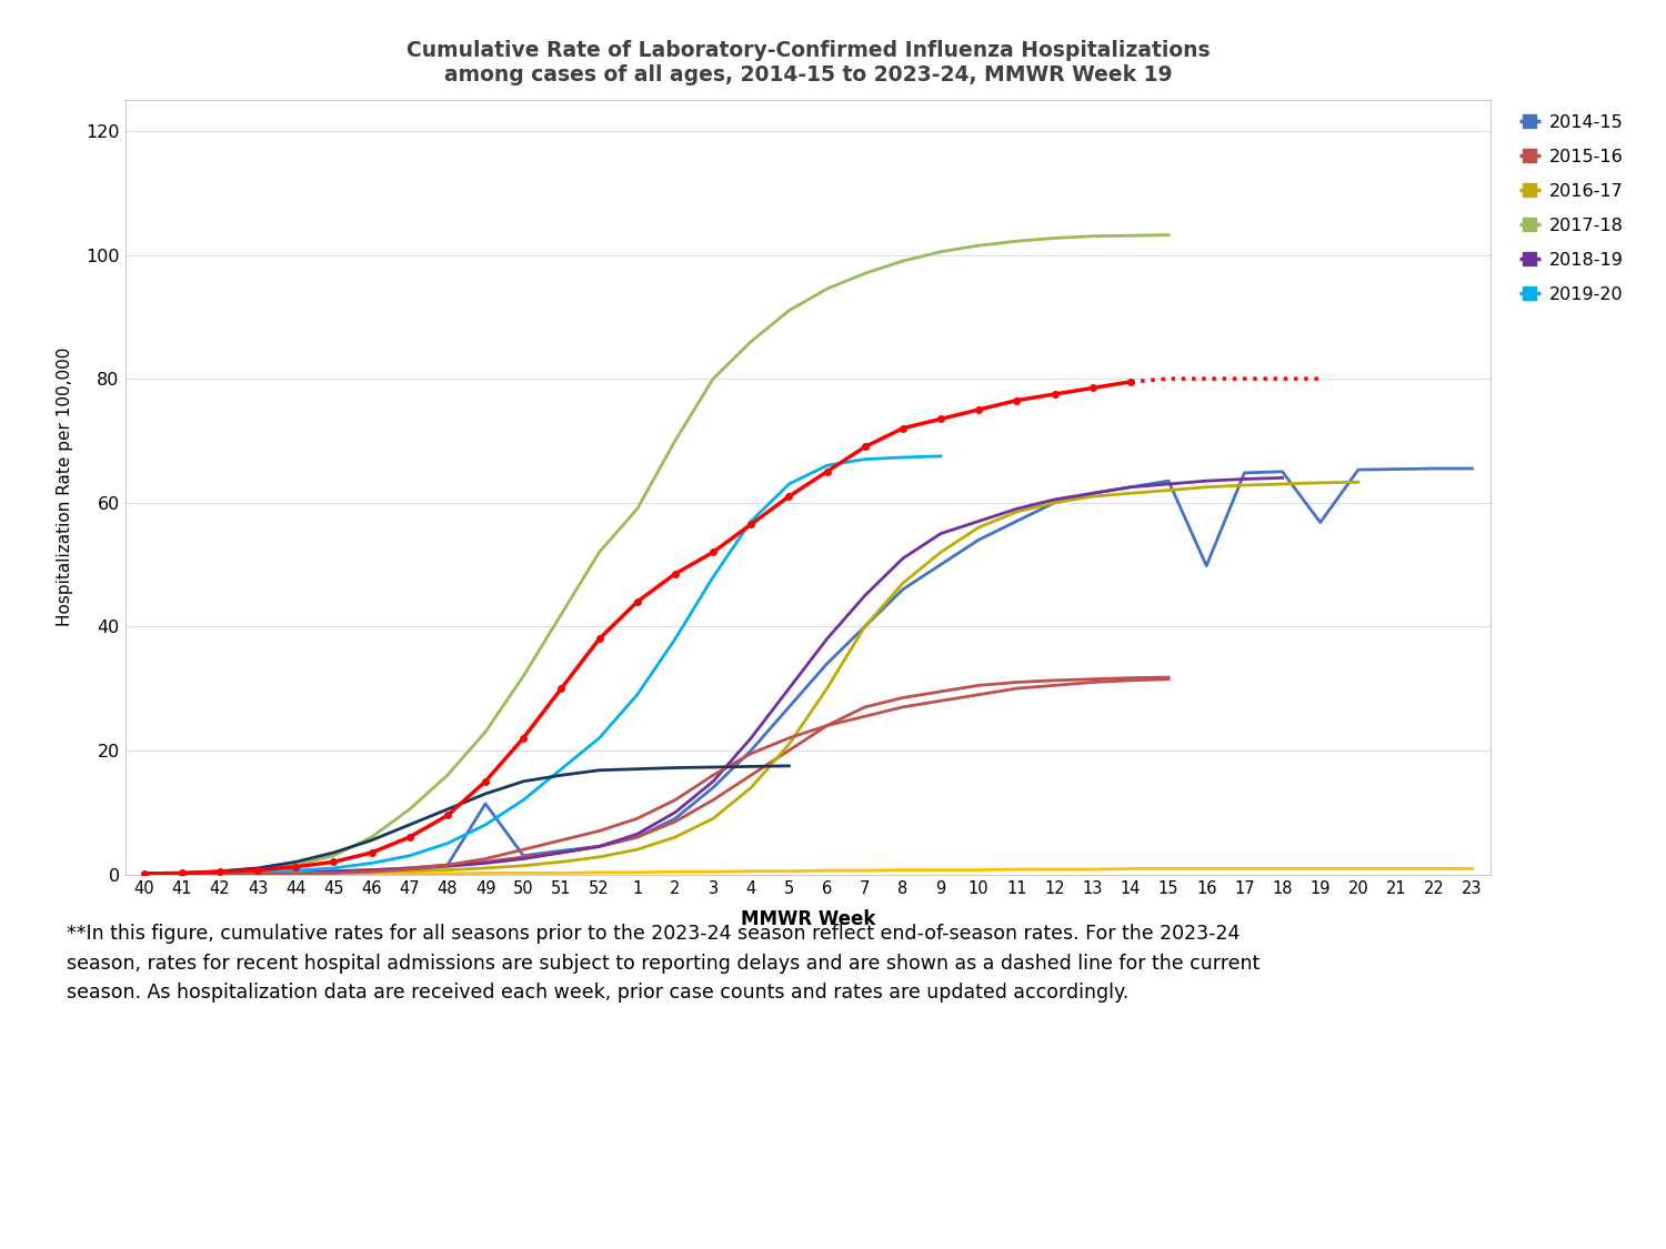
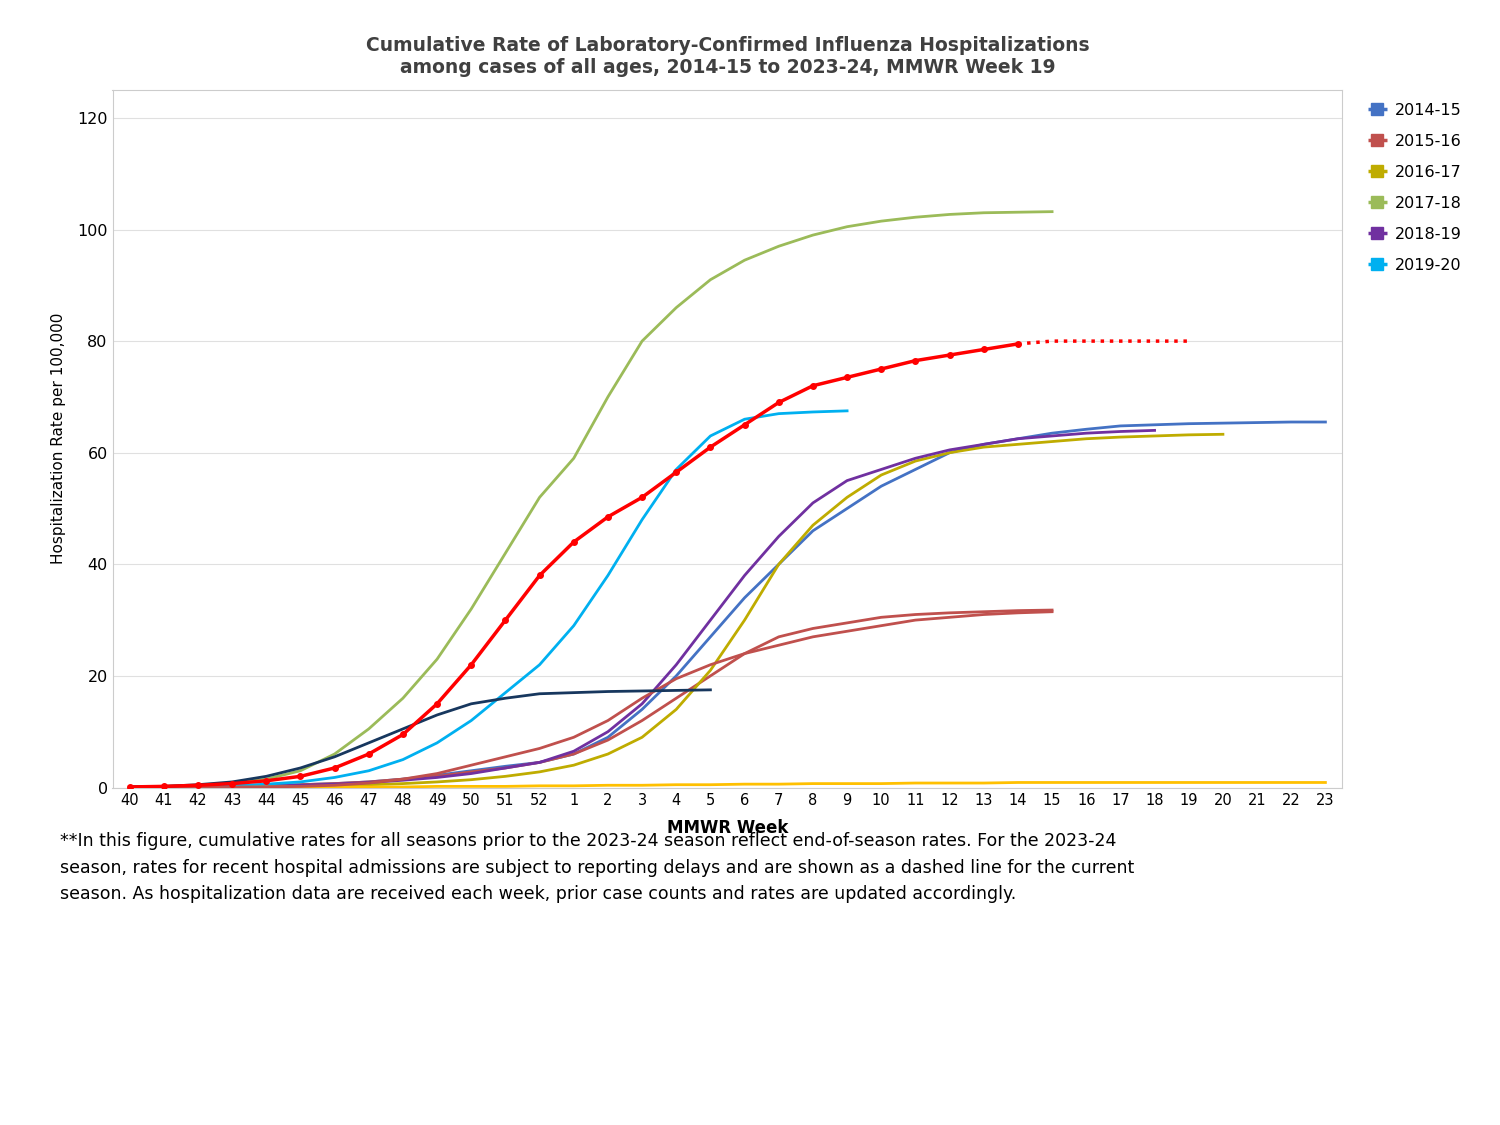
2014-15/49: 11.4 -> 2.2
2014-15/16: 49.8 -> 64.2
2014-15/19: 56.8 -> 65.2
